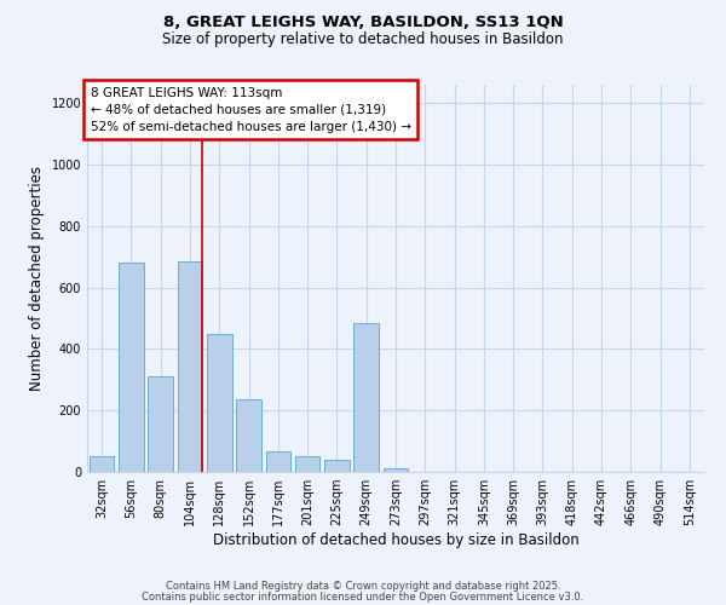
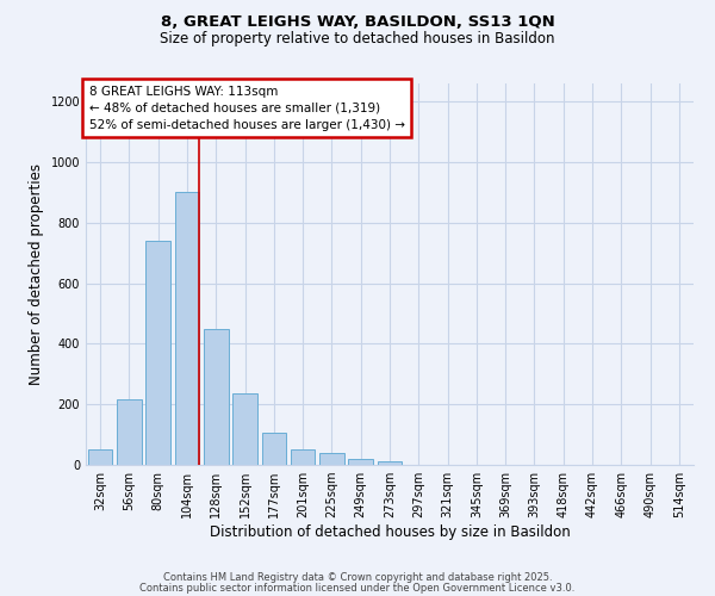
56sqm: 680 -> 215
80sqm: 310 -> 740
104sqm: 685 -> 900
177sqm: 65 -> 105
249sqm: 485 -> 18
